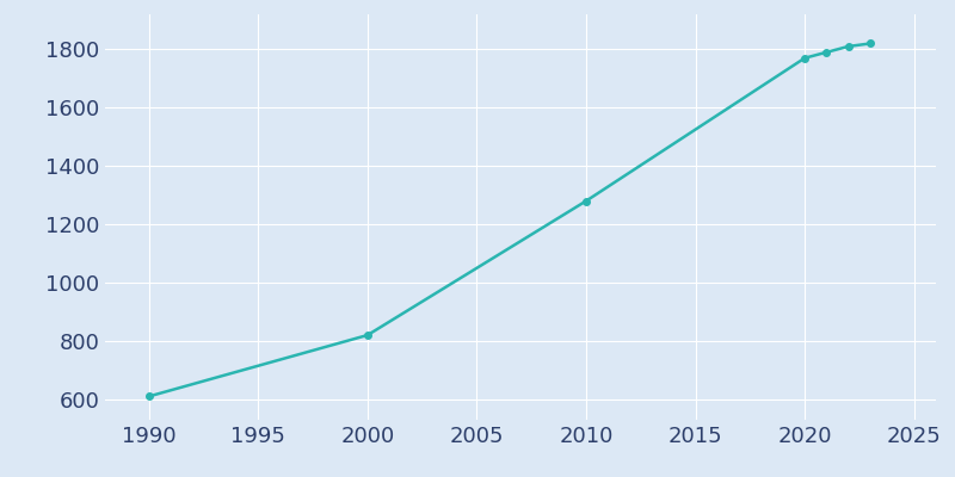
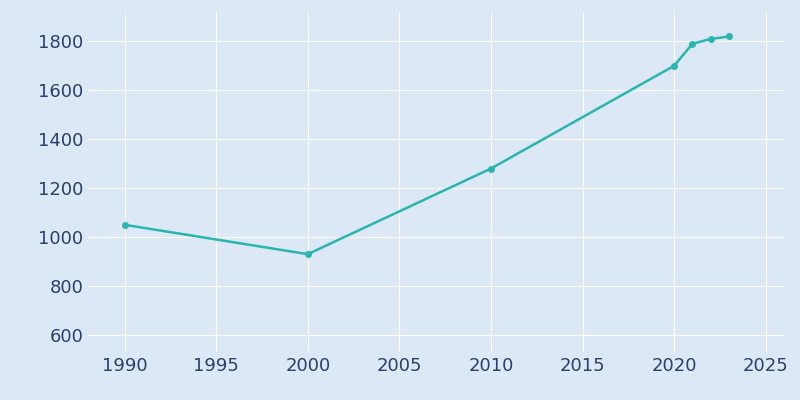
1990: 610 -> 1050
2000: 820 -> 930
2020: 1770 -> 1700
